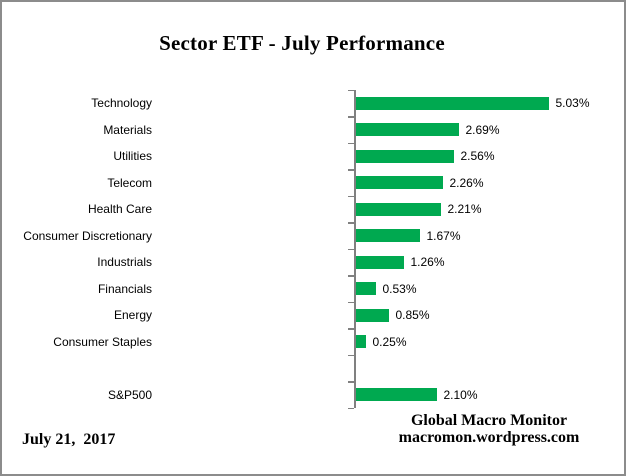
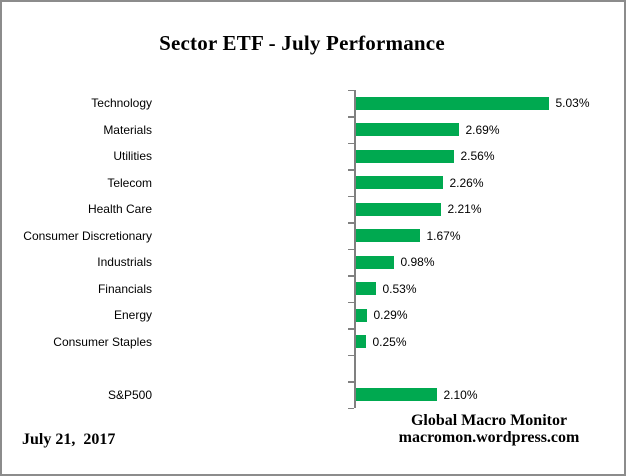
Industrials: 1.26% -> 0.98%
Energy: 0.85% -> 0.29%
